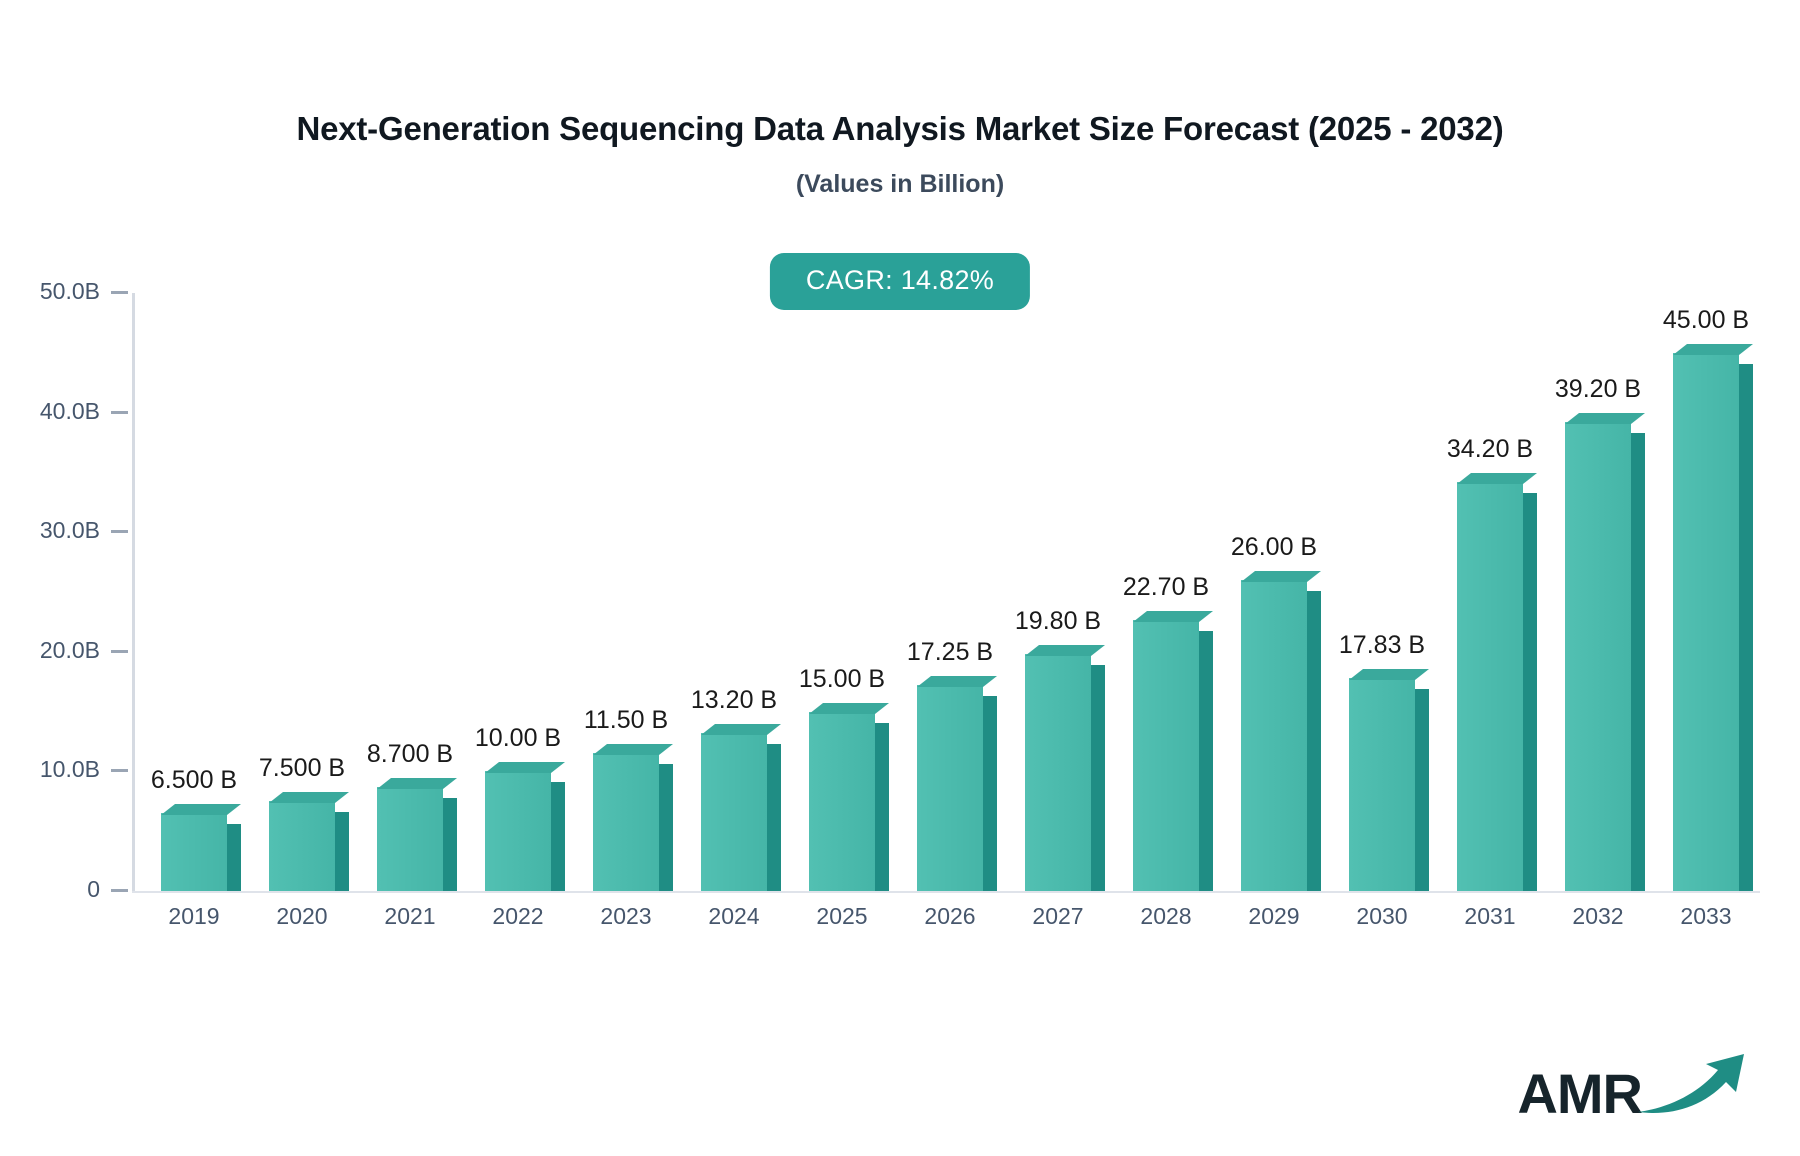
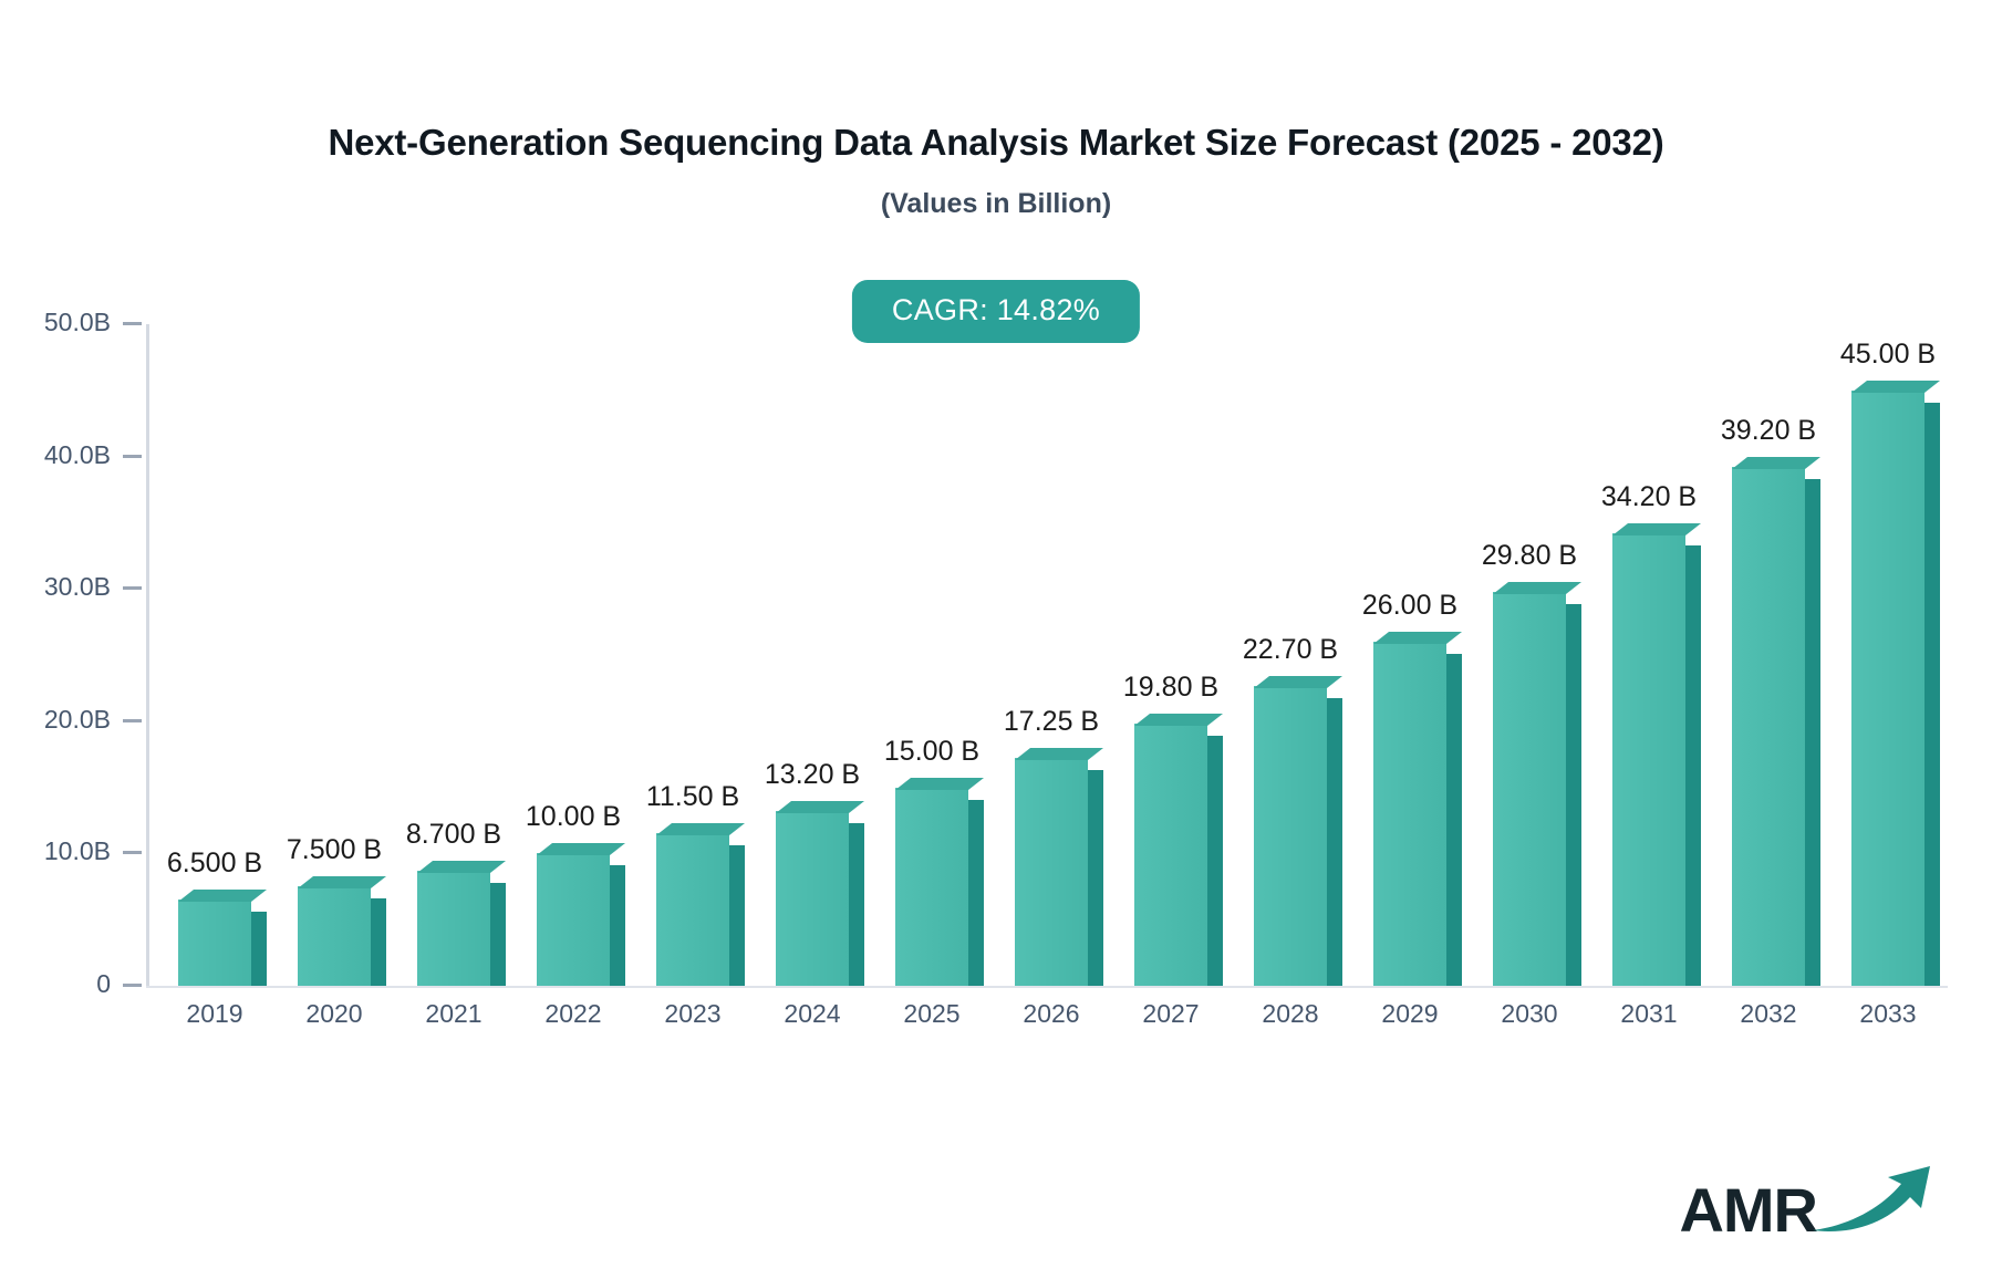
2030: 17.83 -> 29.80
